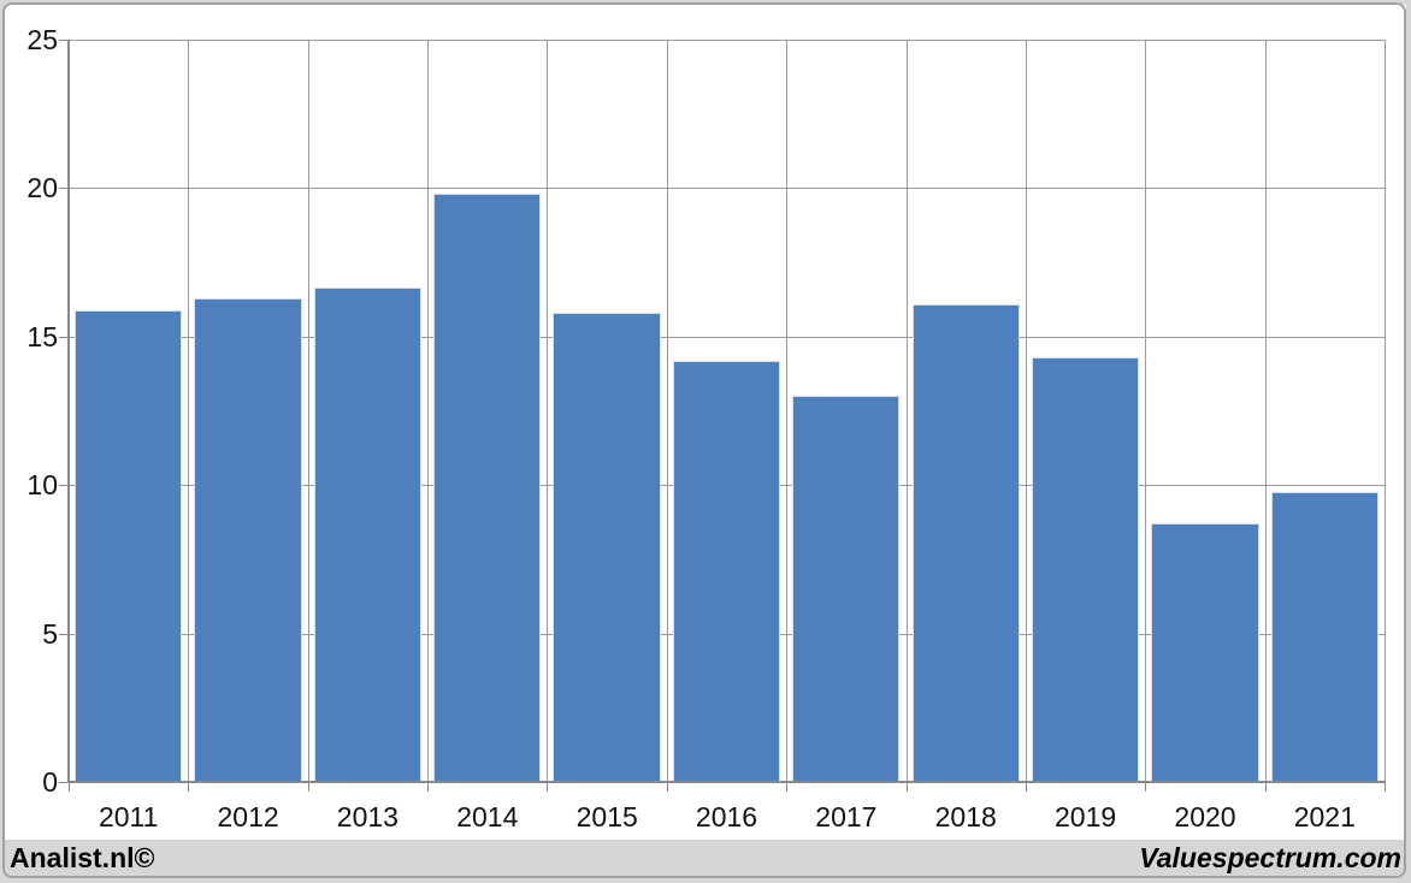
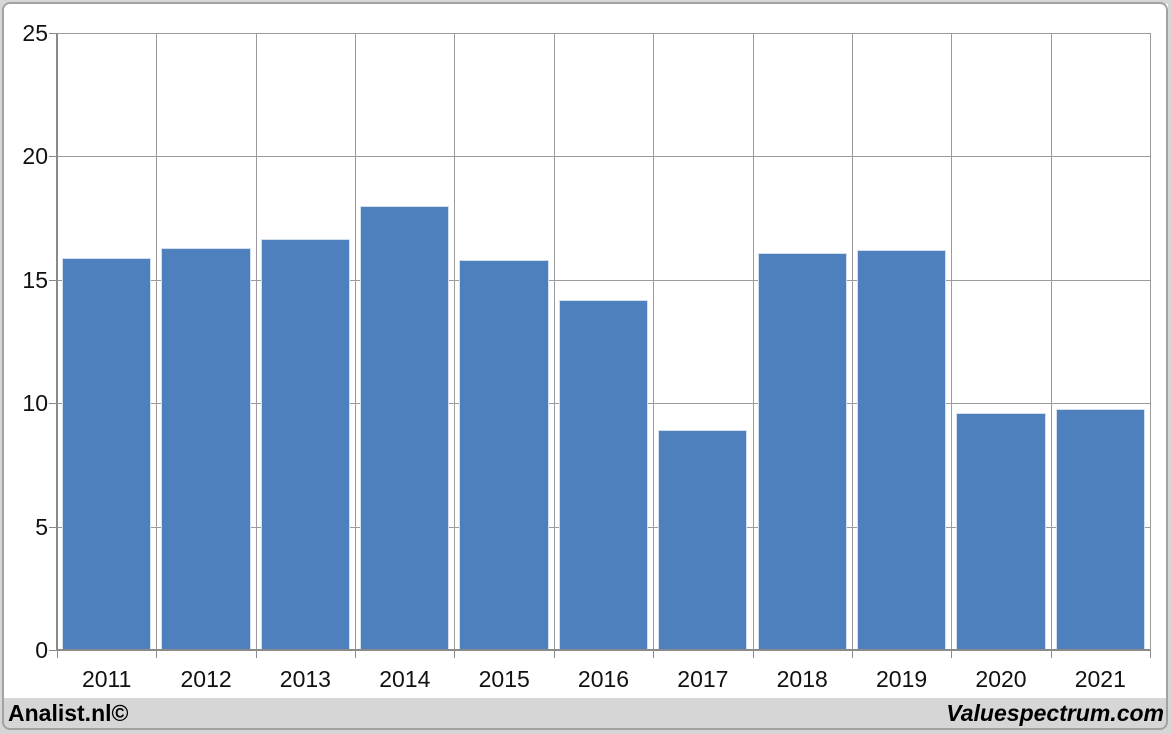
2014: 19.8 -> 18.0
2017: 13.0 -> 8.9
2019: 14.3 -> 16.2
2020: 8.7 -> 9.6
